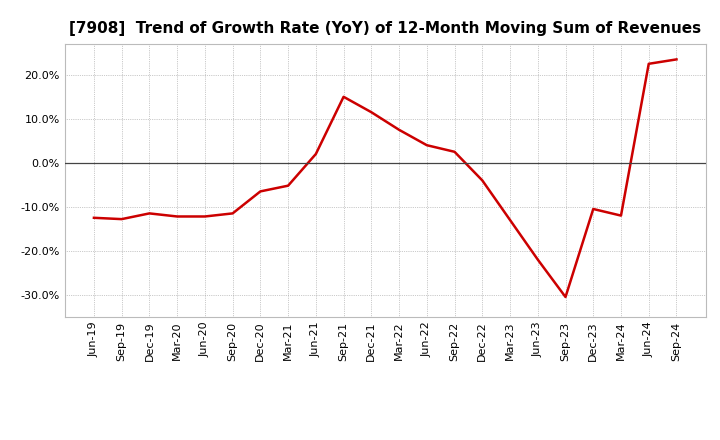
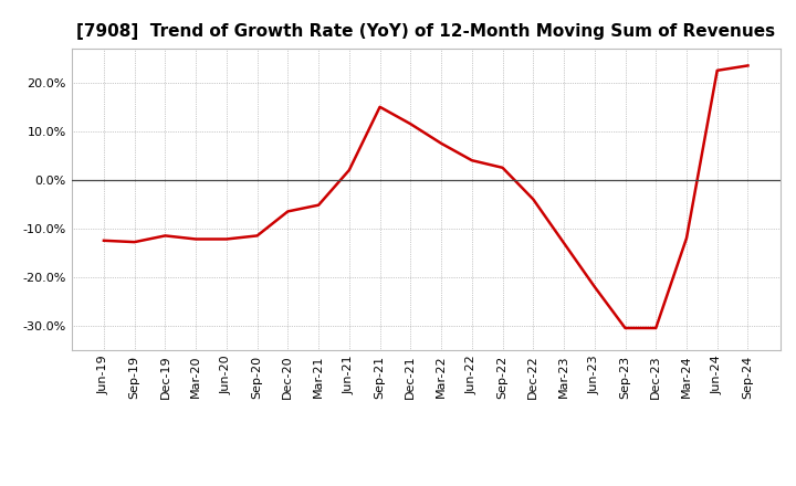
Dec-23: -10.5% -> -30.5%
